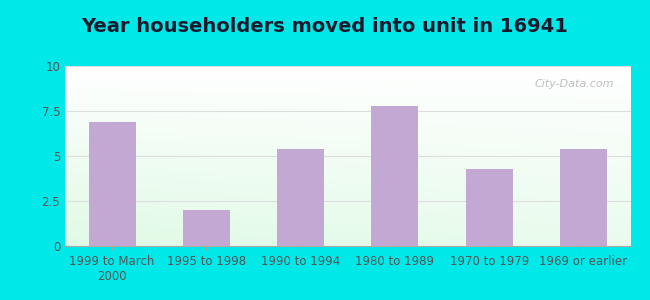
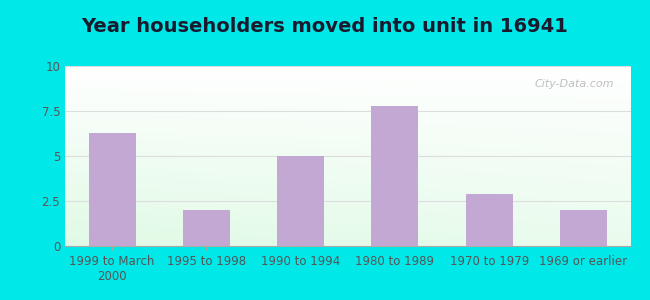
1999 to March 2000: 6.9 -> 6.3
1990 to 1994: 5.4 -> 5.0
1970 to 1979: 4.3 -> 2.9
1969 or earlier: 5.4 -> 2.0
